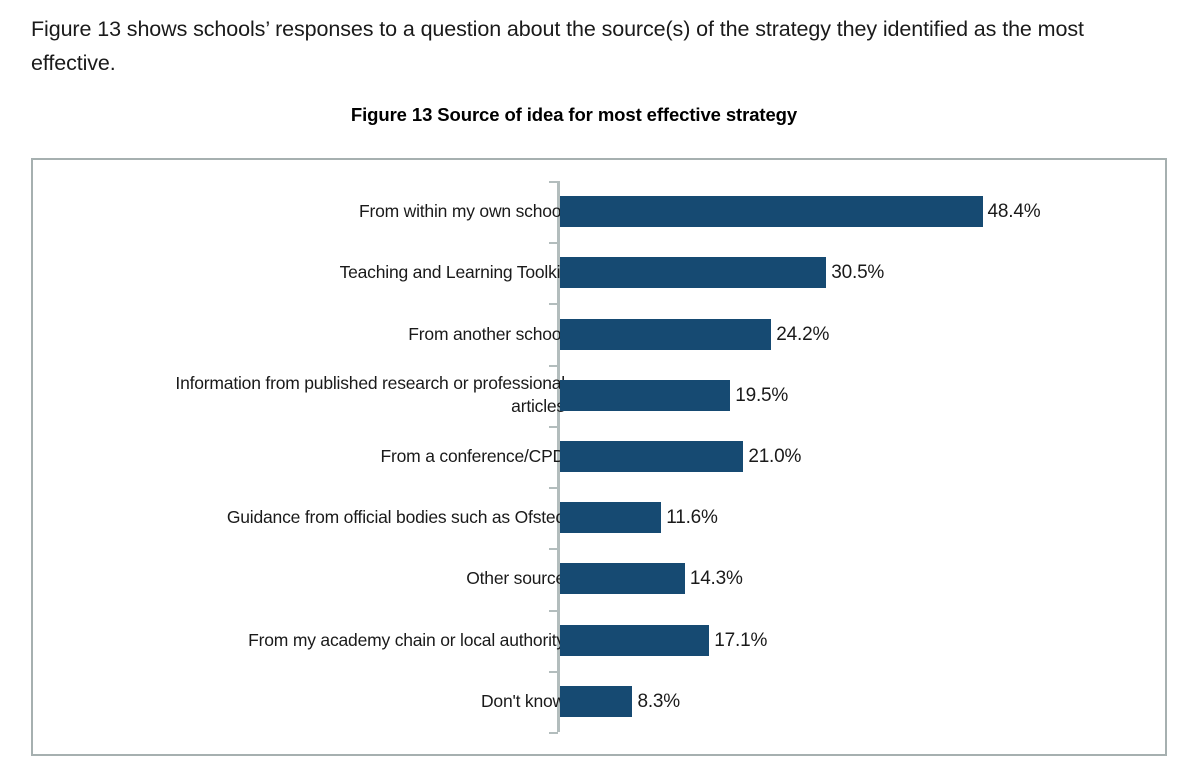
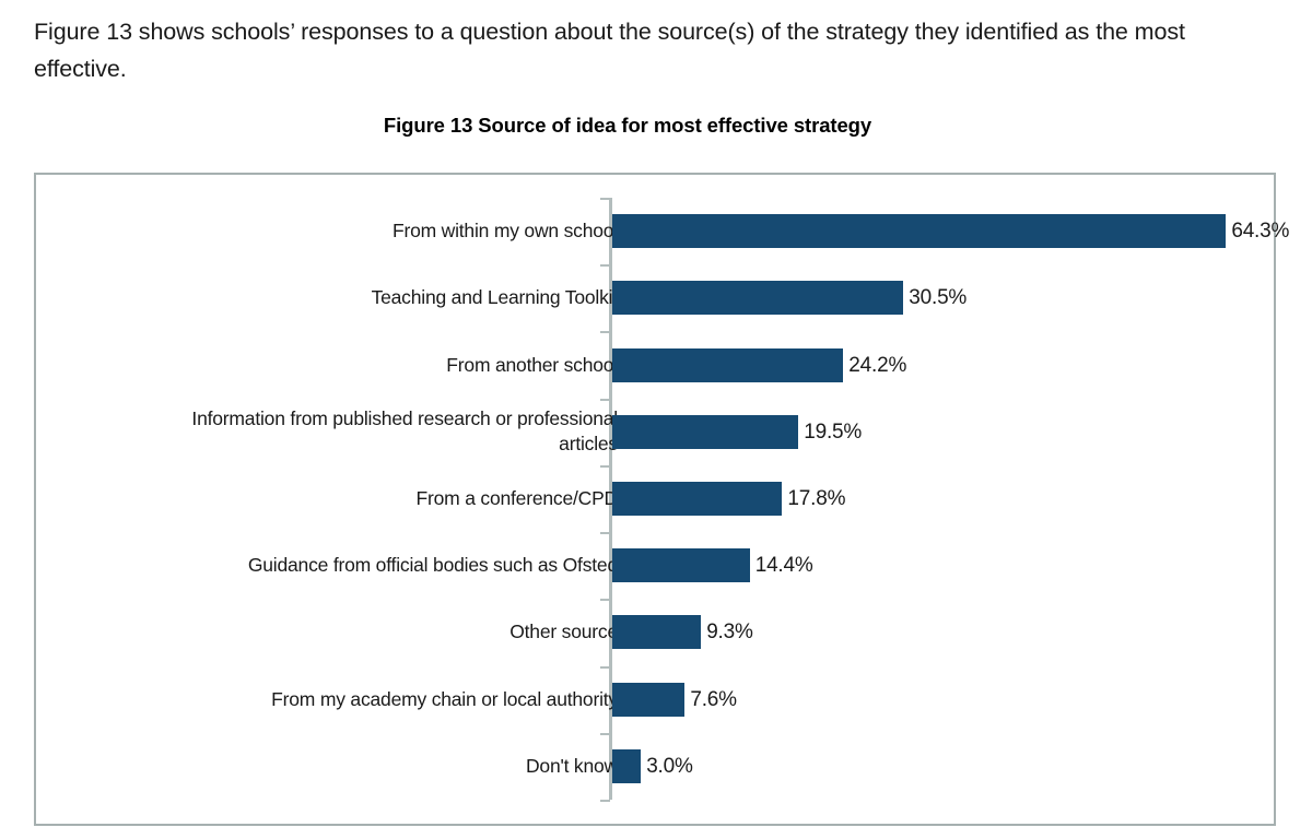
From within my own school: 48.4% -> 64.3%
From a conference/CPD: 21.0% -> 17.8%
Guidance from official bodies such as Ofsted: 11.6% -> 14.4%
Other source: 14.3% -> 9.3%
From my academy chain or local authority: 17.1% -> 7.6%
Don't know: 8.3% -> 3.0%
